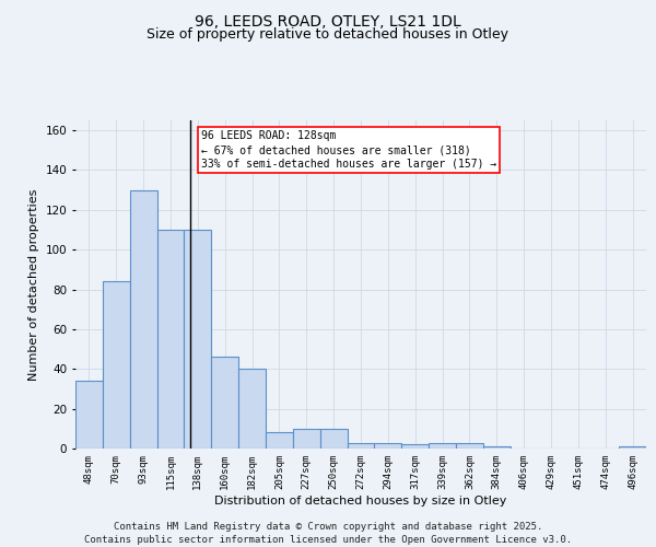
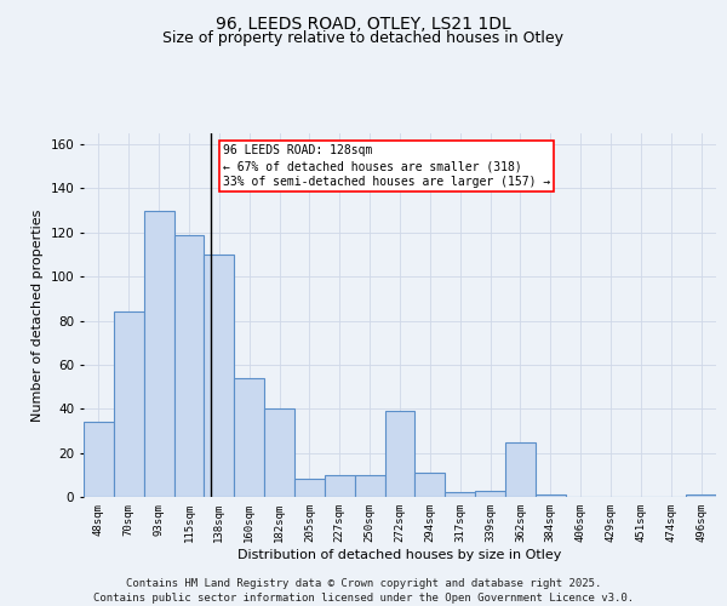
115sqm: 110 -> 119
160sqm: 46 -> 54
272sqm: 3 -> 39
294sqm: 3 -> 11
362sqm: 3 -> 25
